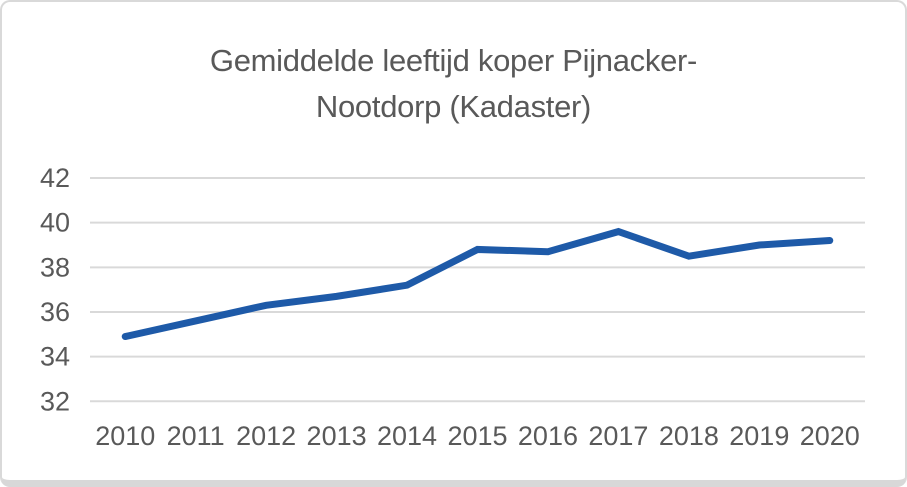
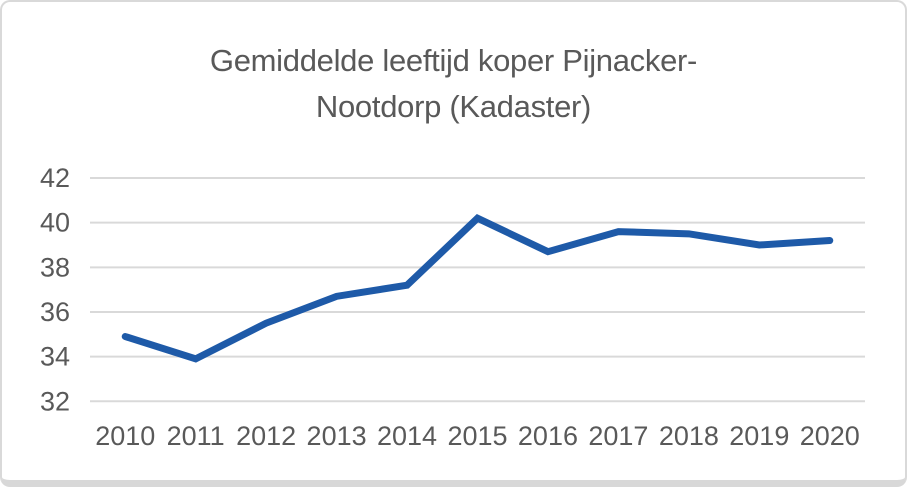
2011: 35.6 -> 33.9
2012: 36.3 -> 35.5
2015: 38.8 -> 40.2
2018: 38.5 -> 39.5
